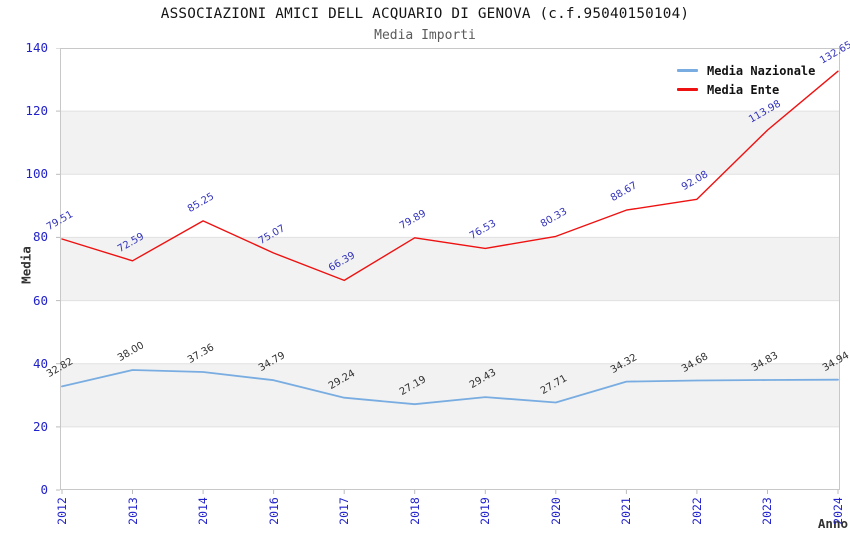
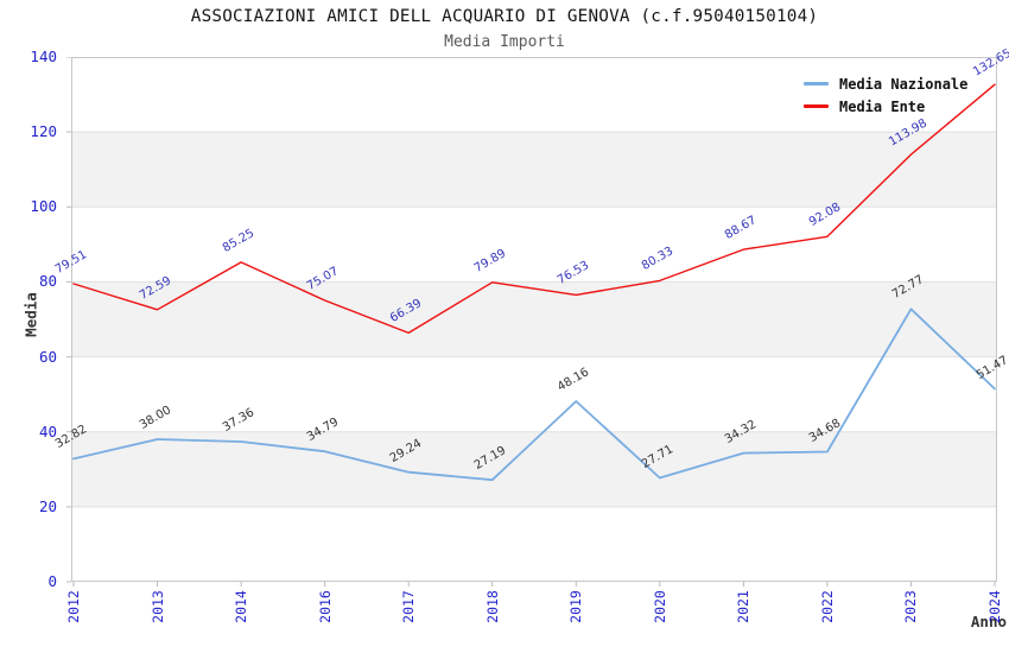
Media Nazionale/2019: 29.43 -> 48.16
Media Nazionale/2023: 34.83 -> 72.77
Media Nazionale/2024: 34.94 -> 51.47
